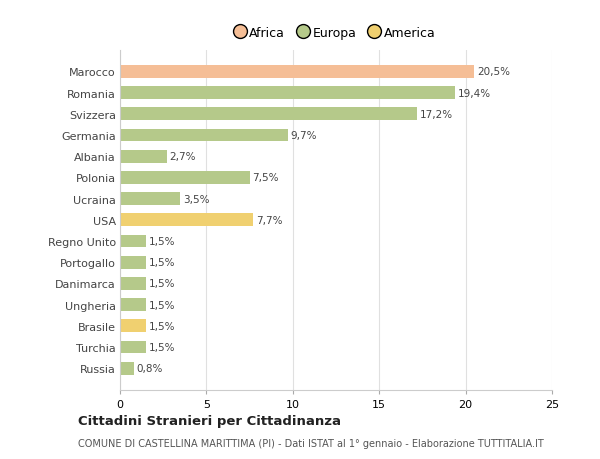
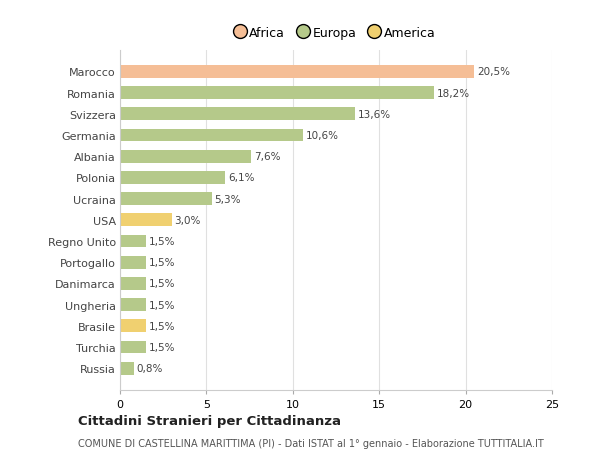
Romania: 19,4% -> 18,2%
Svizzera: 17,2% -> 13,6%
Germania: 9,7% -> 10,6%
Albania: 2,7% -> 7,6%
Polonia: 7,5% -> 6,1%
Ucraina: 3,5% -> 5,3%
USA: 7,7% -> 3,0%
